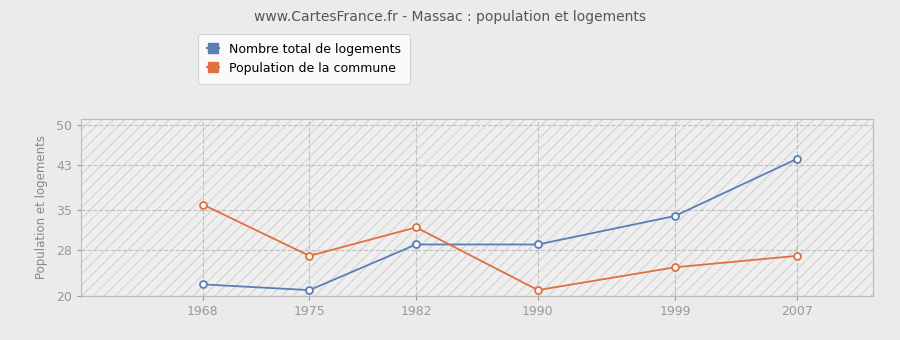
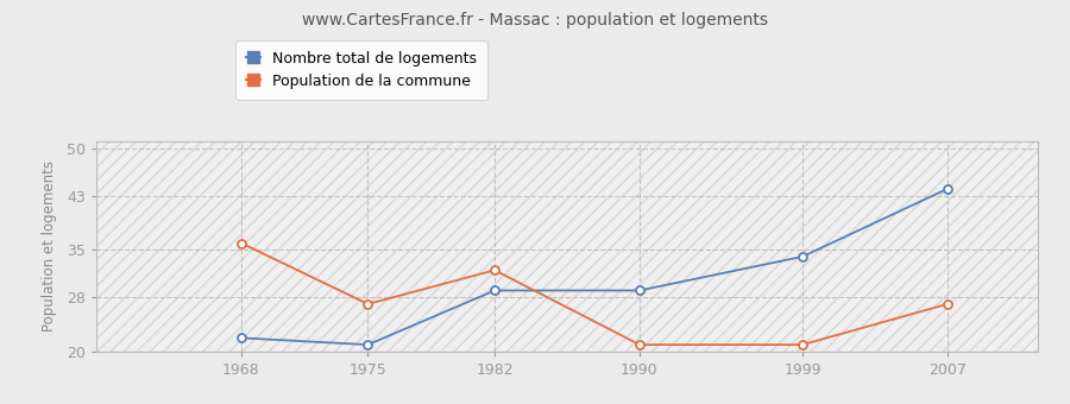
Population de la commune/1999: 25 -> 21
